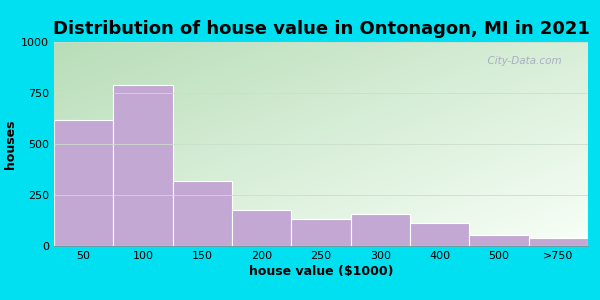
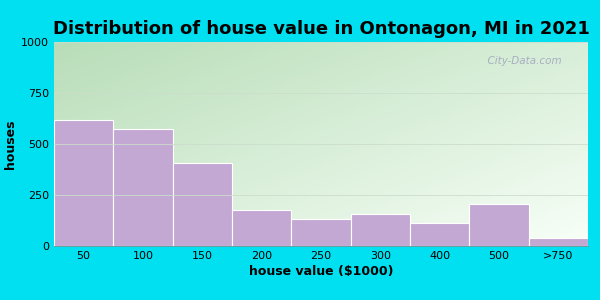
100: 790 -> 575
150: 320 -> 405
500: 55 -> 205
